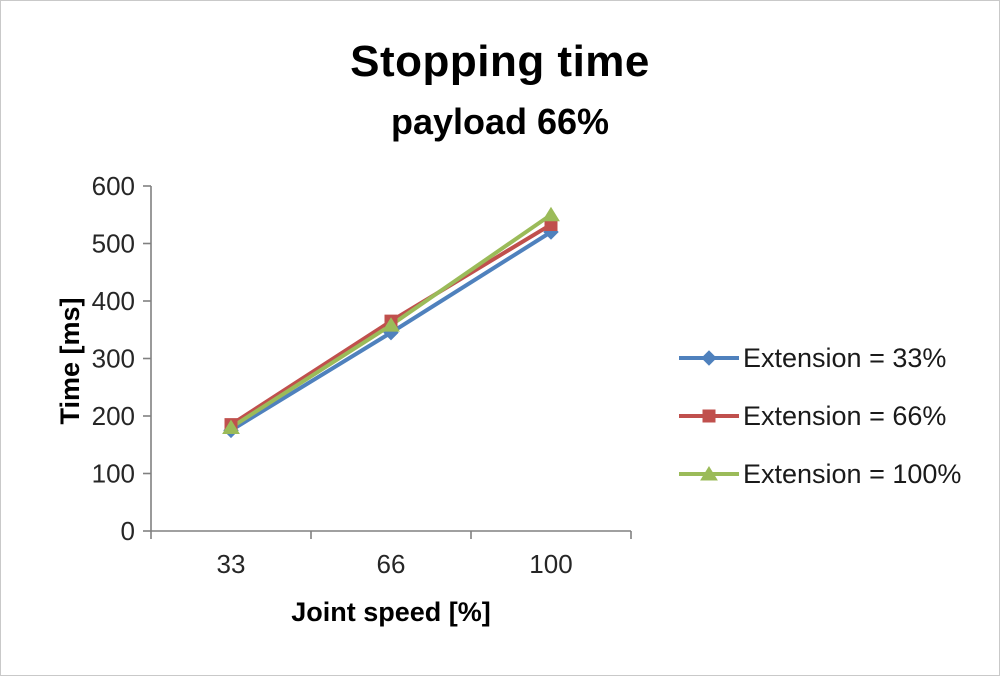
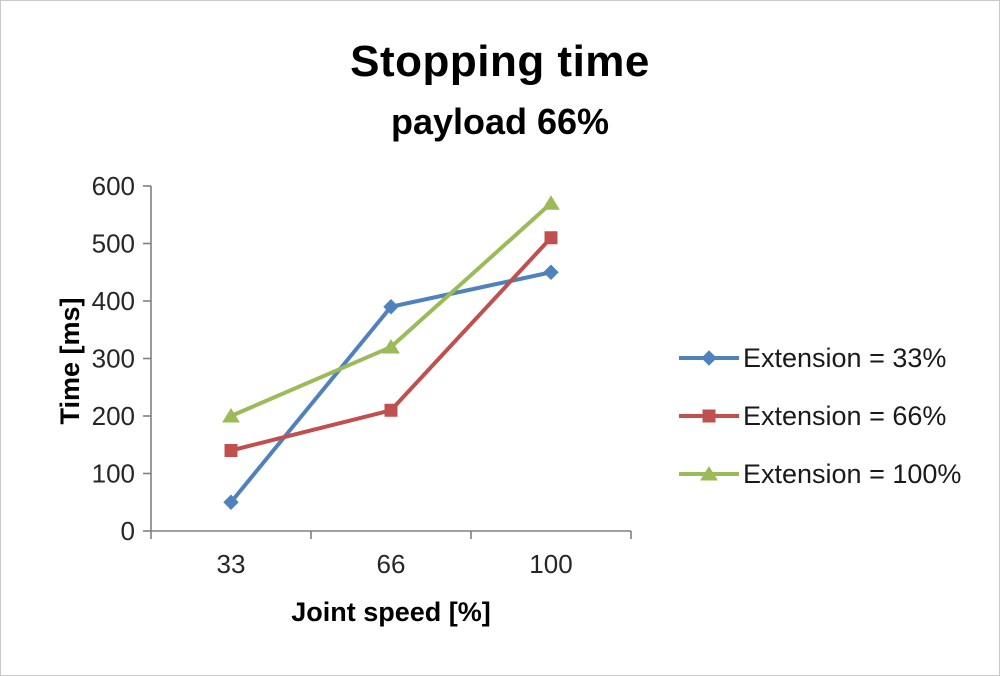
Extension = 33%/33: 180 -> 50
Extension = 66%/33: 180 -> 140
Extension = 100%/33: 180 -> 200
Extension = 33%/66: 340 -> 390
Extension = 66%/66: 360 -> 210
Extension = 100%/66: 360 -> 320
Extension = 33%/100: 520 -> 450
Extension = 66%/100: 530 -> 510
Extension = 100%/100: 550 -> 570
